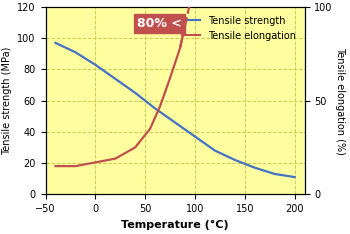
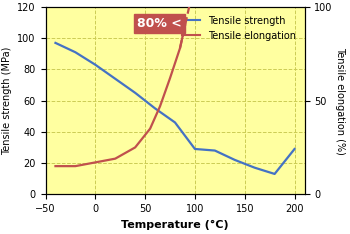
Tensile strength/100: 37 -> 29
Tensile strength/200: 11 -> 29
